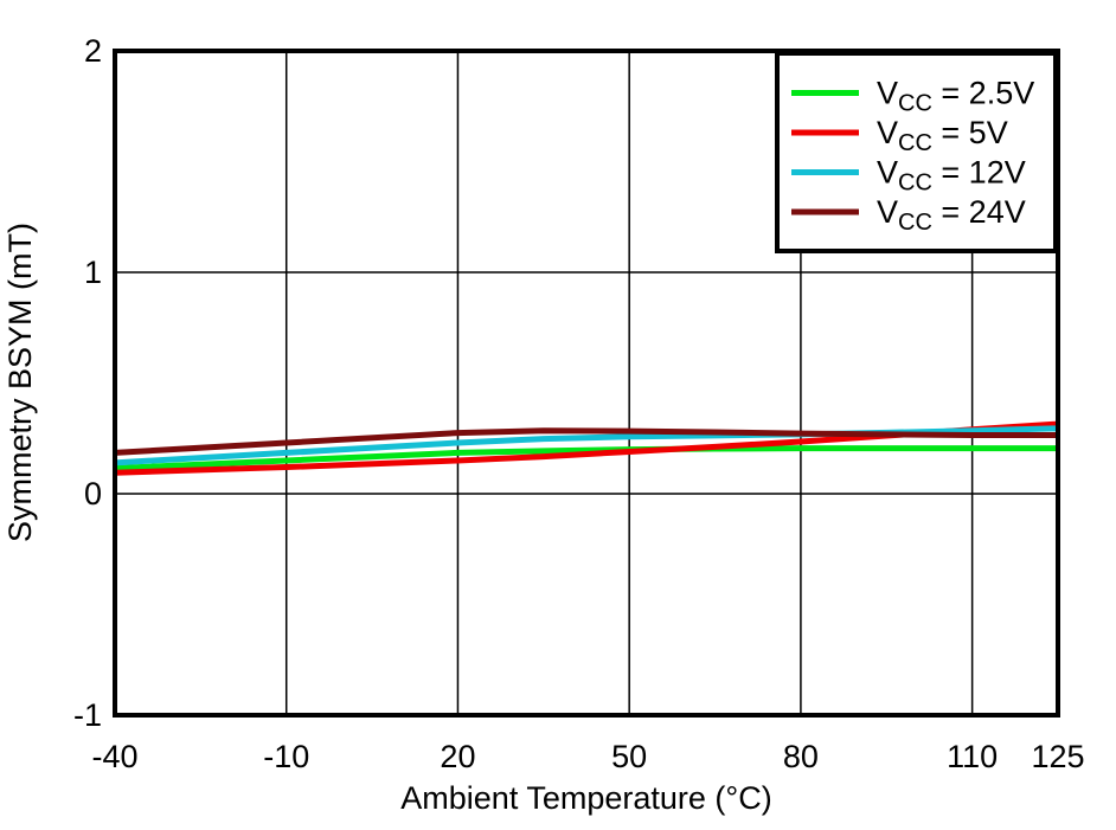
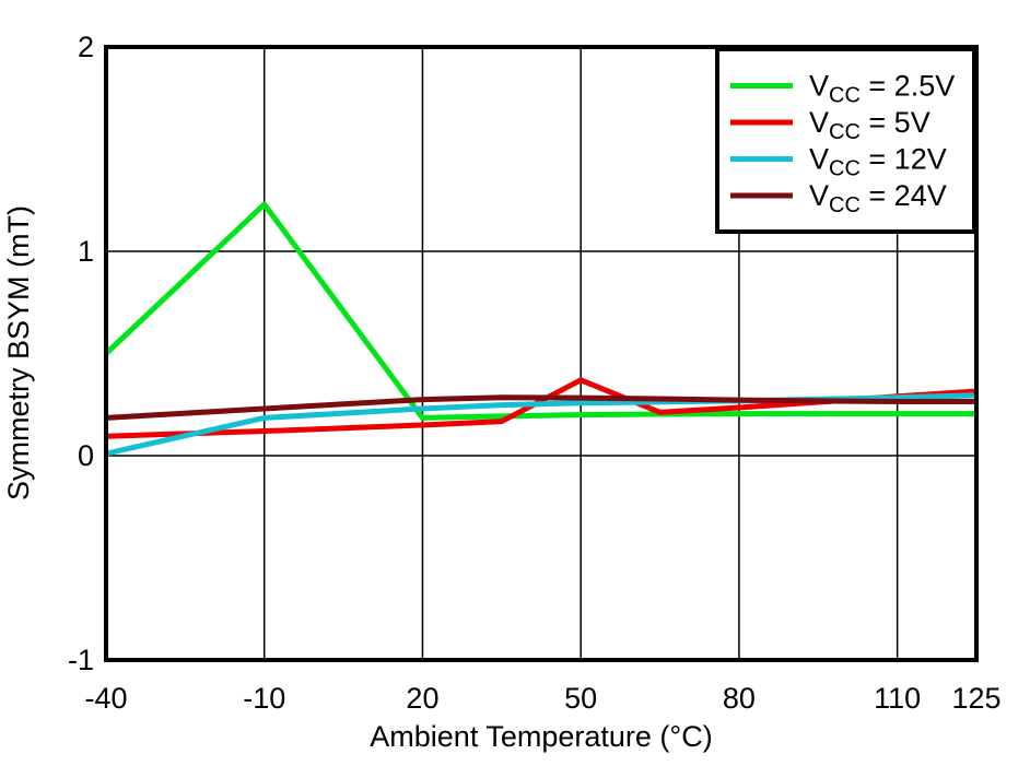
VCC = 2.5V/-40: 0.12 -> 0.50
VCC = 12V/-40: 0.14 -> 0.01
VCC = 2.5V/-10: 0.15 -> 1.23
VCC = 5V/50: 0.19 -> 0.37
